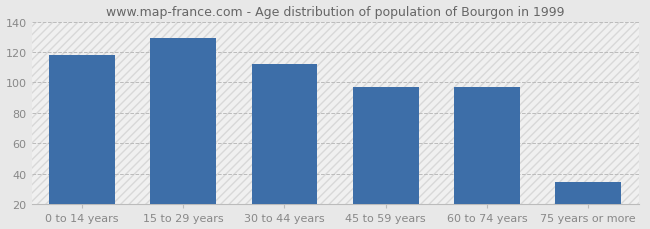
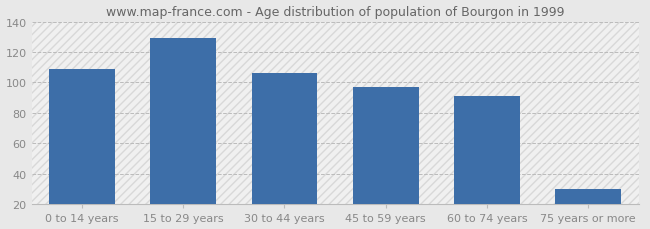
0 to 14 years: 118 -> 109
30 to 44 years: 112 -> 106
60 to 74 years: 97 -> 91
75 years or more: 35 -> 30
